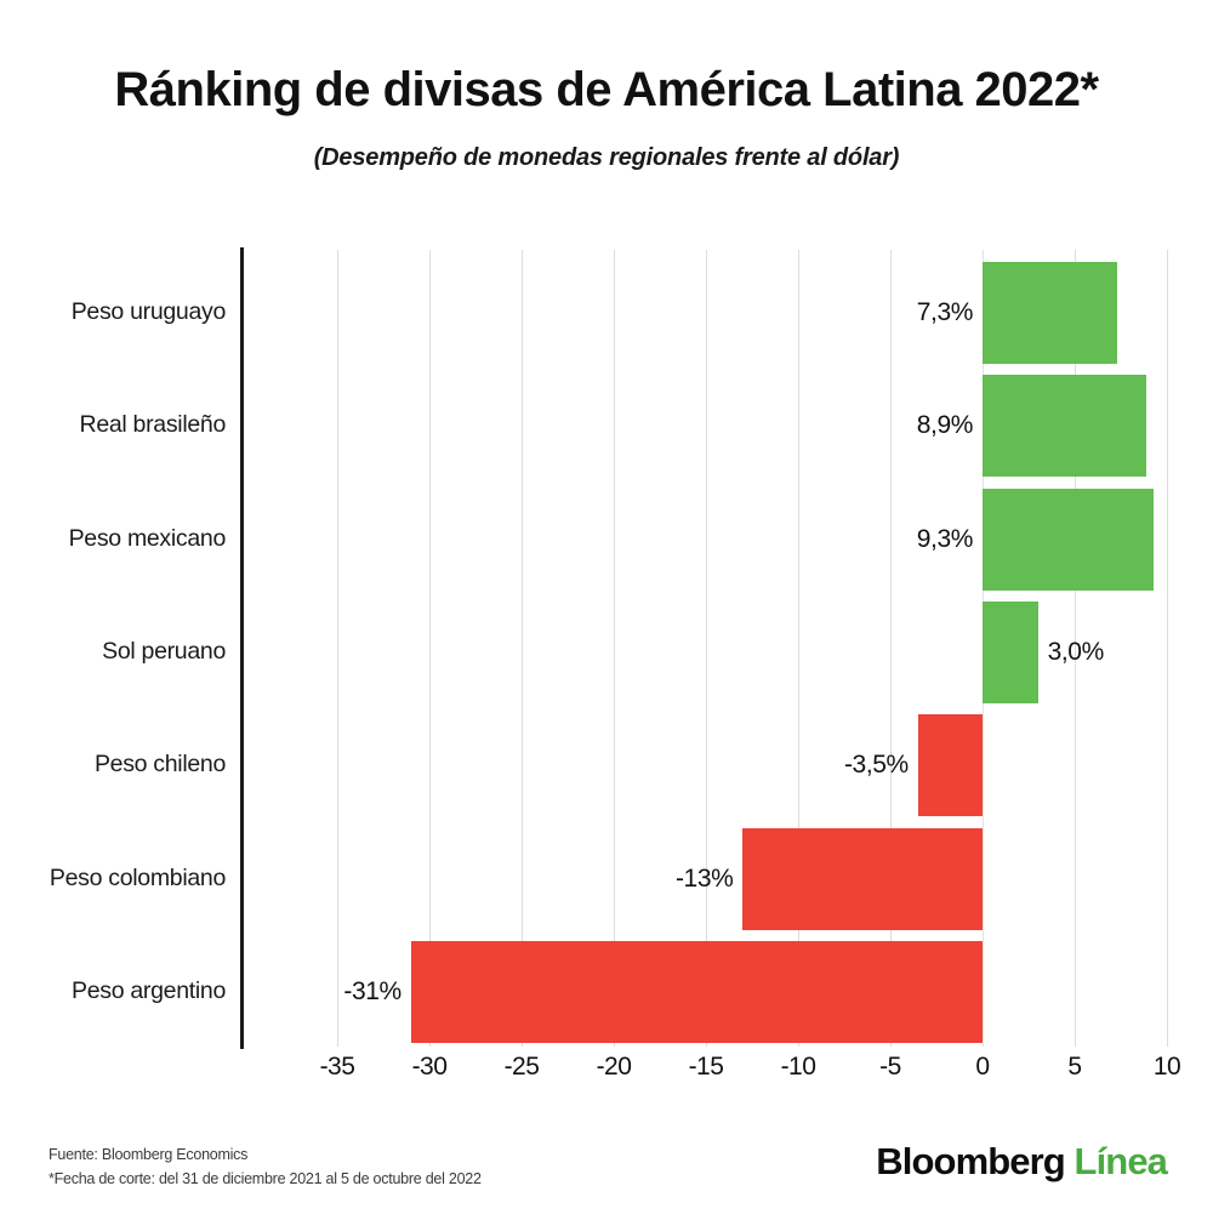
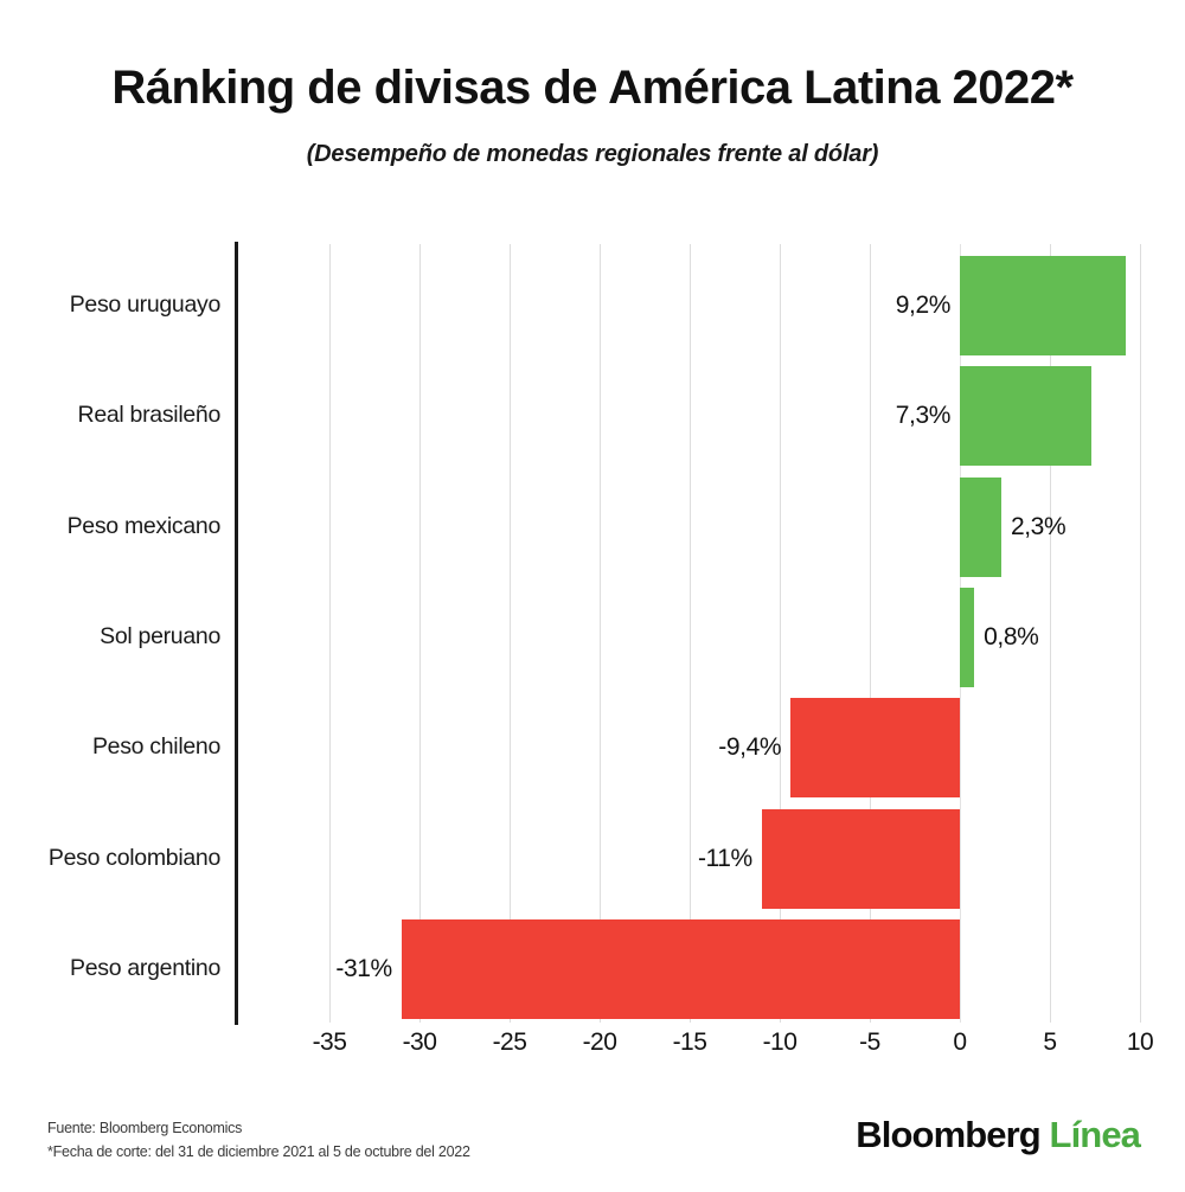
Peso uruguayo: 7,3% -> 9,2%
Real brasileño: 8,9% -> 7,3%
Peso mexicano: 9,3% -> 2,3%
Sol peruano: 3,0% -> 0,8%
Peso chileno: -3,5% -> -9,4%
Peso colombiano: -13% -> -11%
